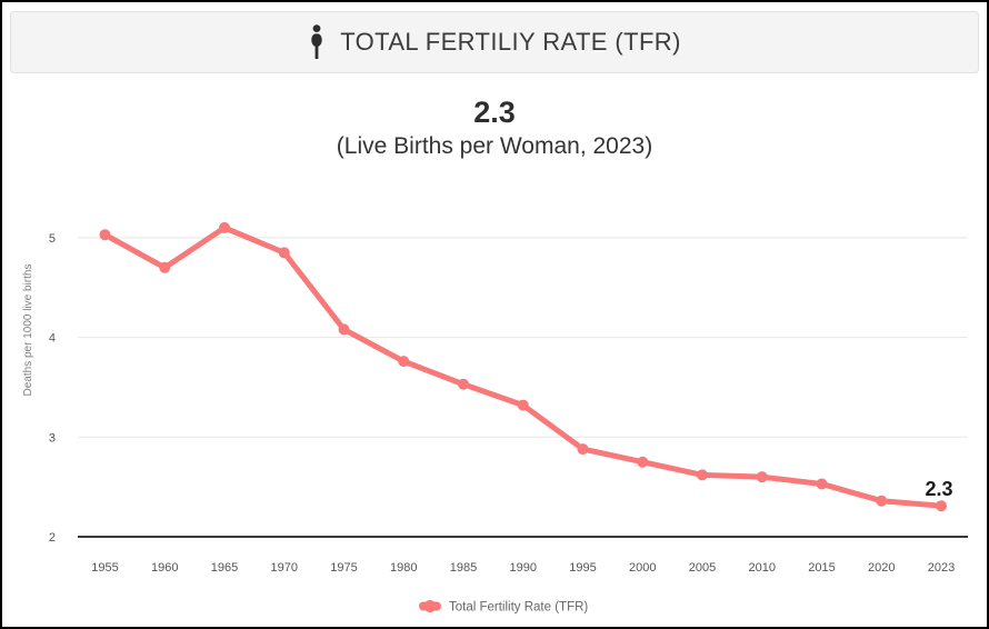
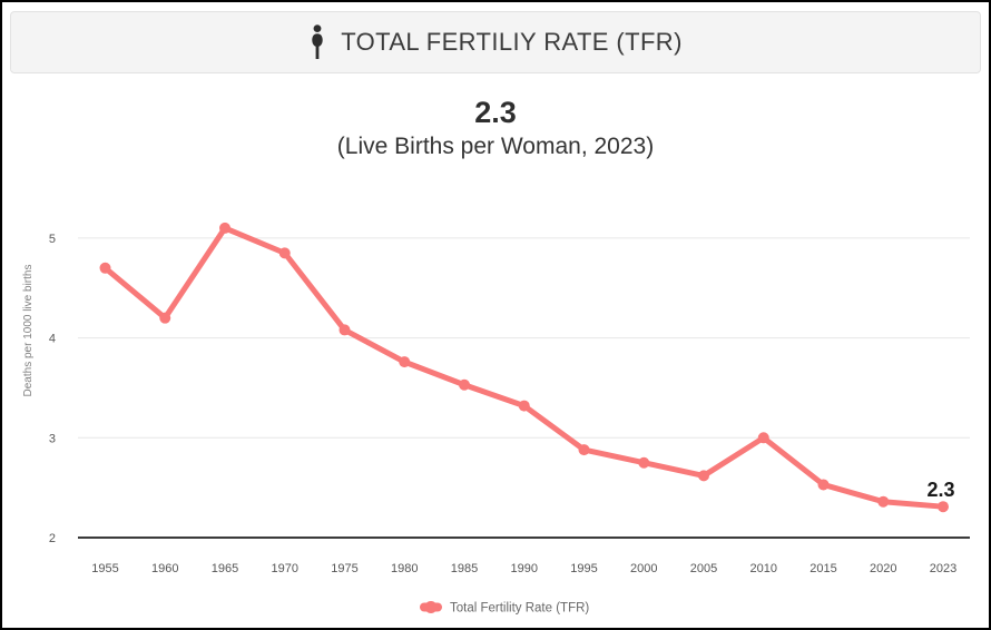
1955: 5.0 -> 4.7
1960: 4.7 -> 4.2
2010: 2.6 -> 3.0
